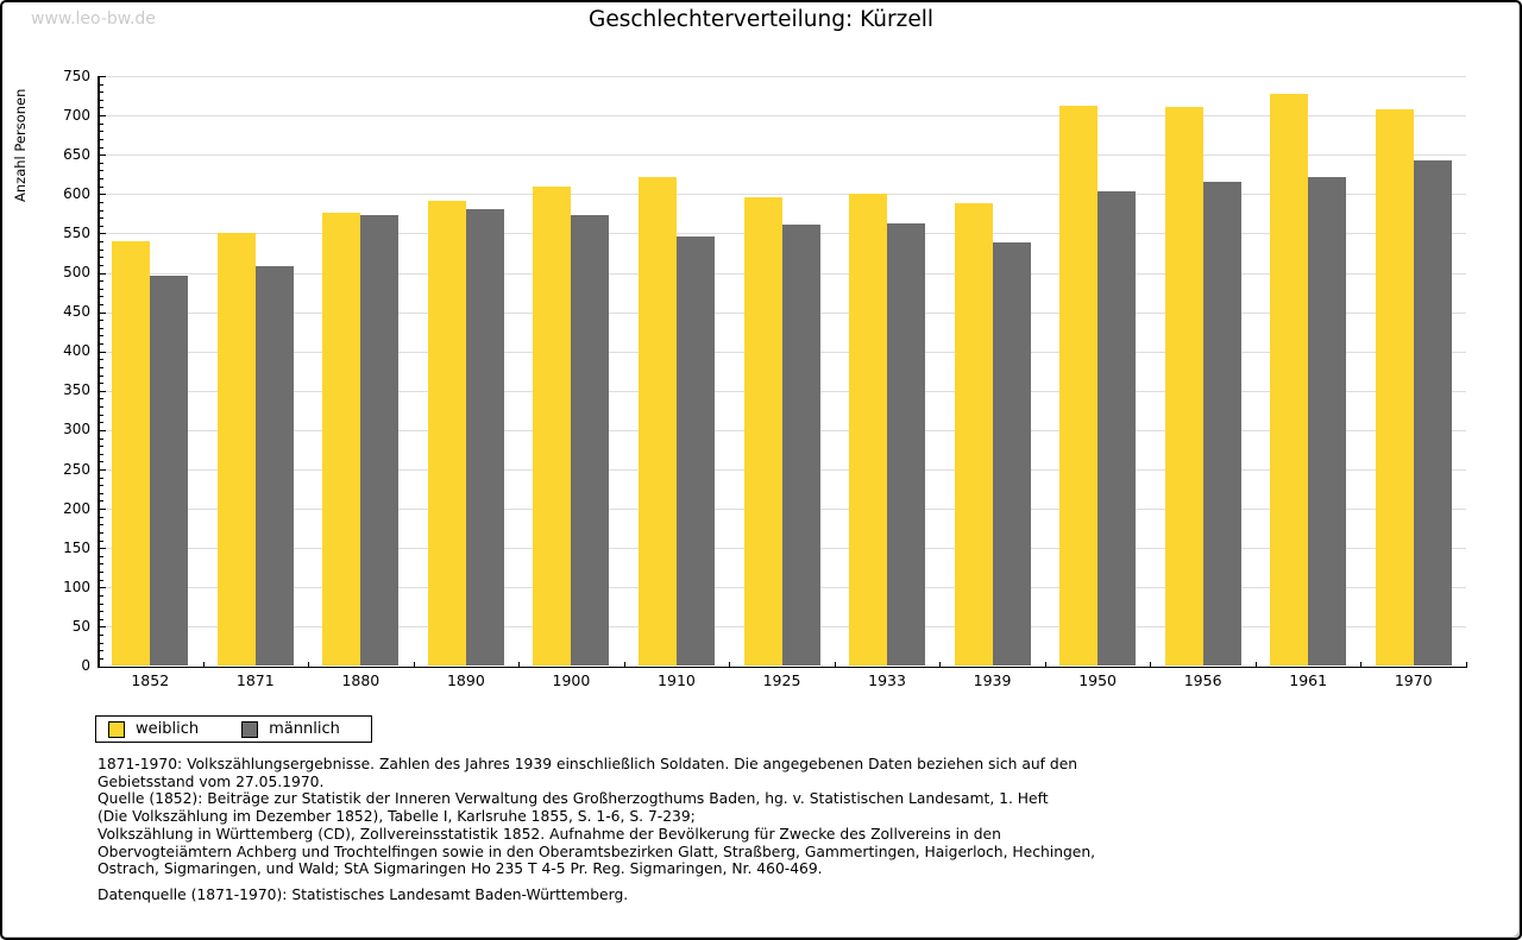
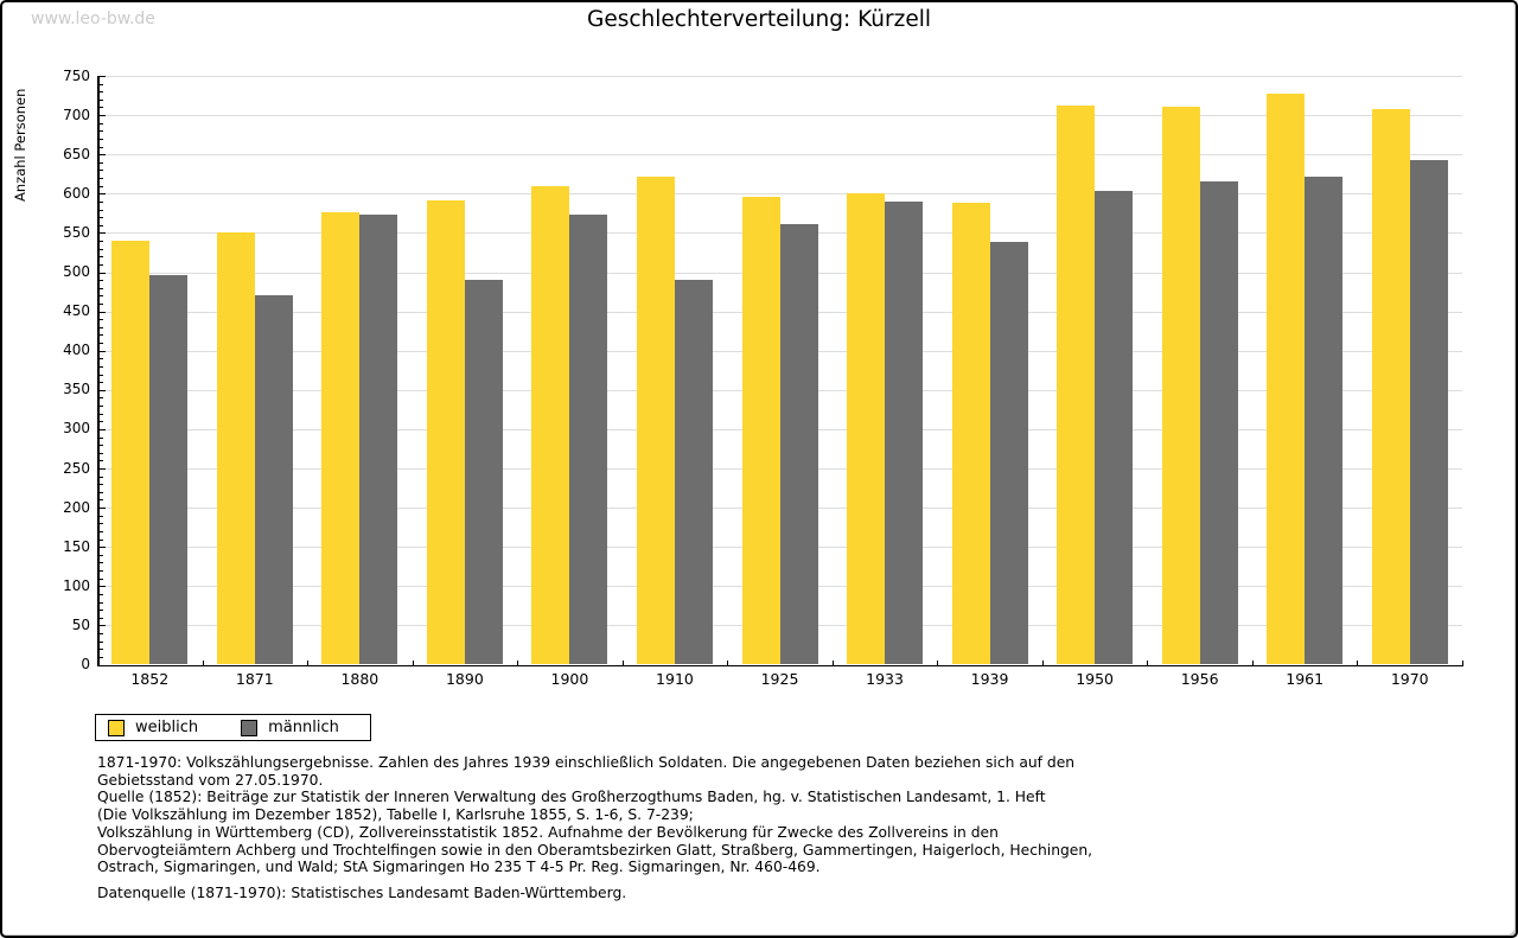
männlich/1871: 510 -> 470
männlich/1890: 580 -> 490
männlich/1910: 550 -> 490
männlich/1933: 560 -> 590
